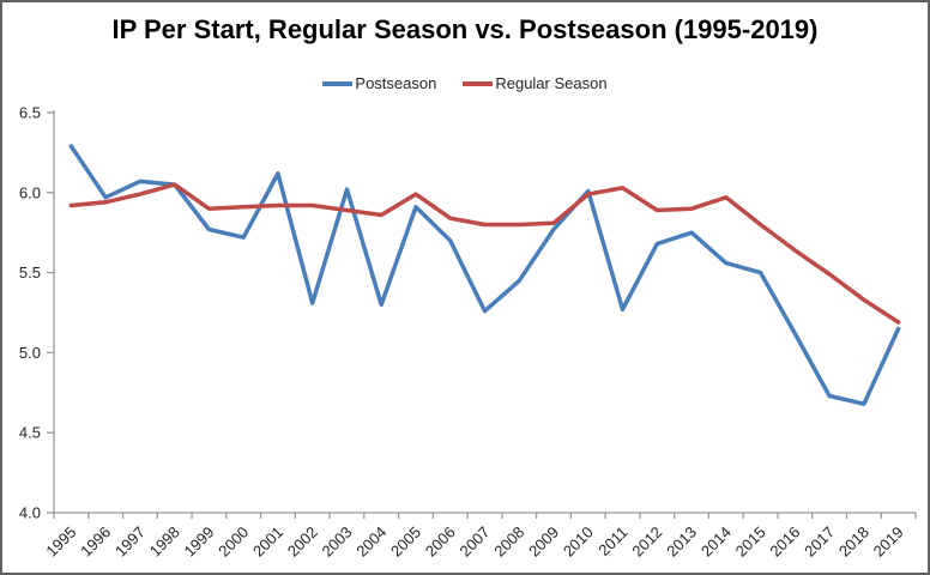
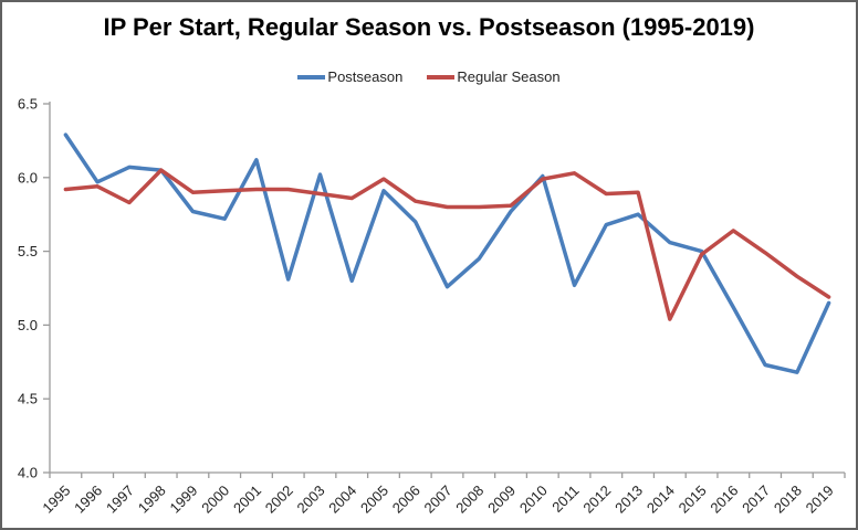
Regular Season/1997: 5.99 -> 5.83
Regular Season/2014: 5.97 -> 5.04
Regular Season/2015: 5.80 -> 5.48
